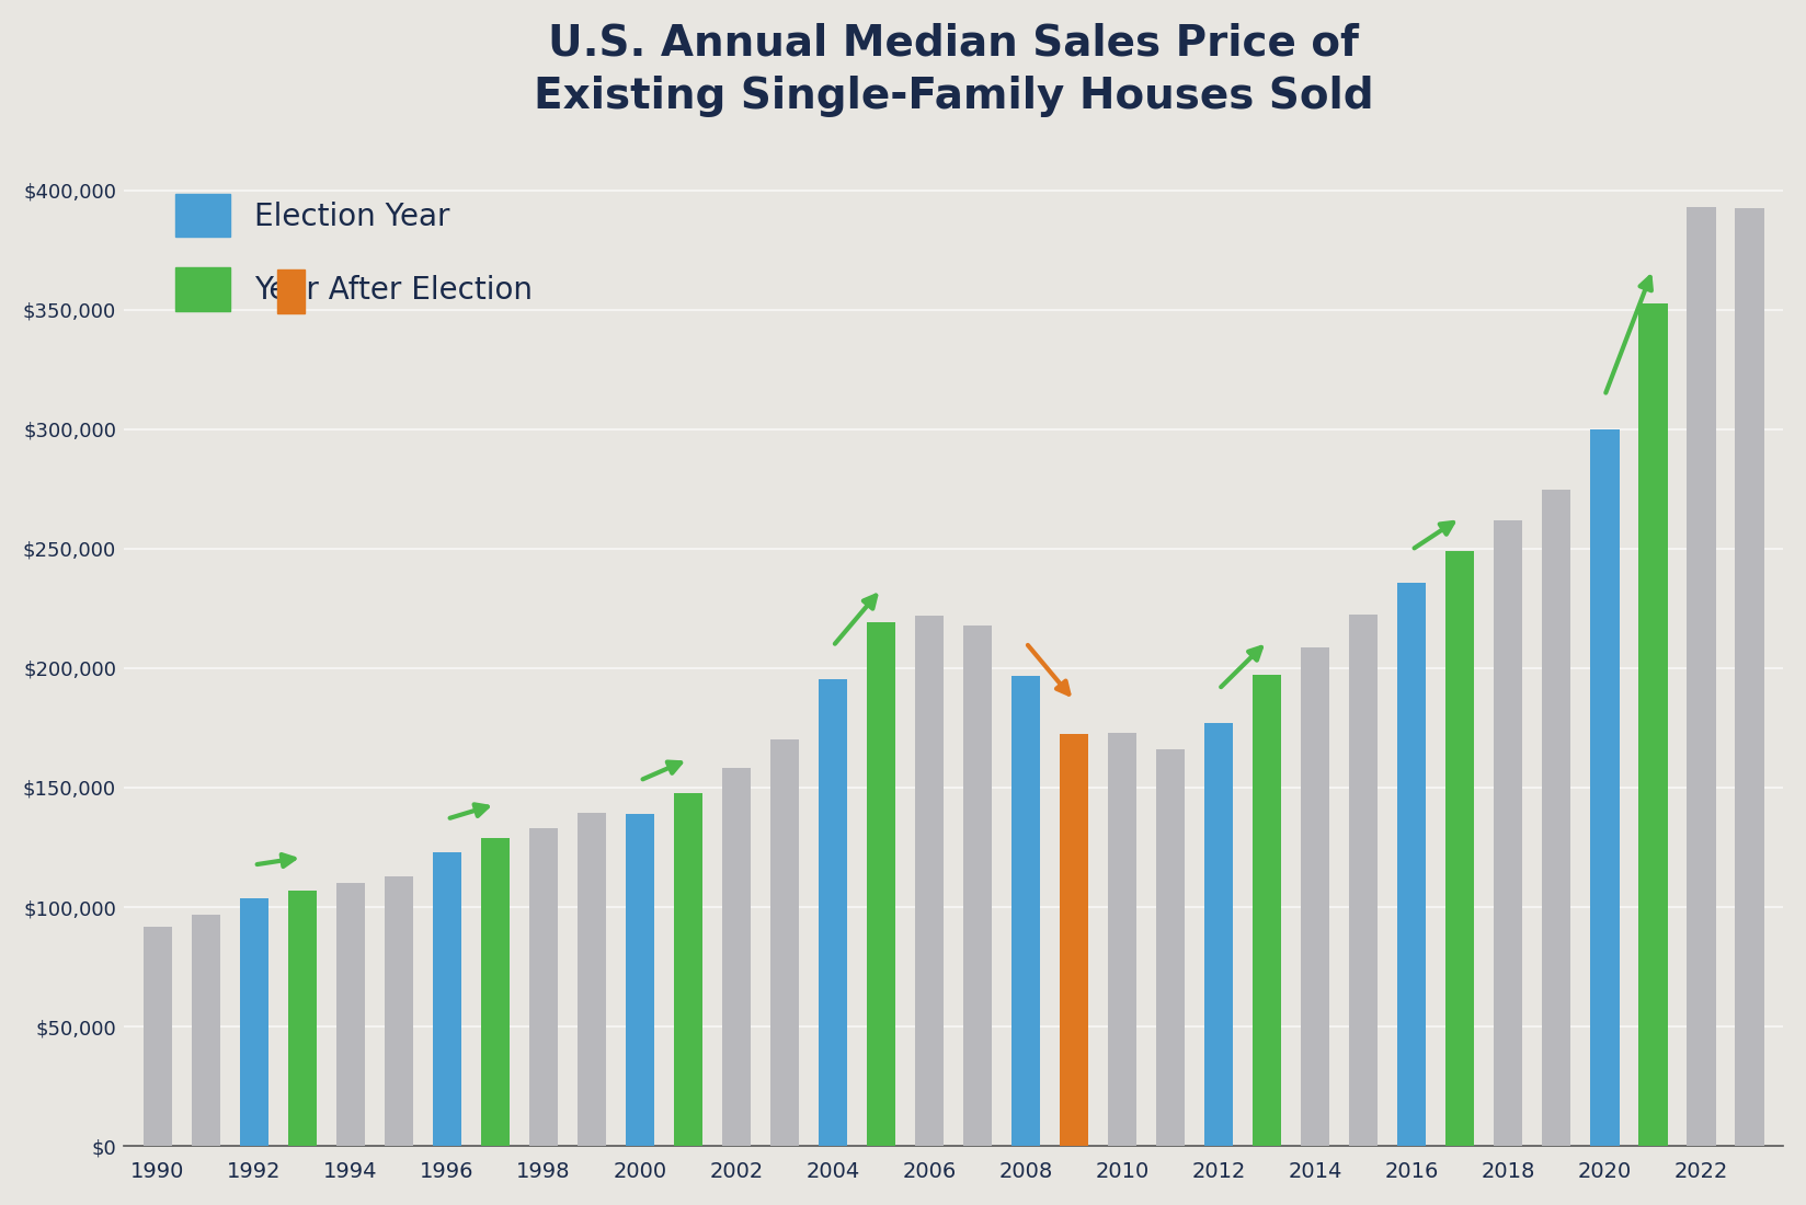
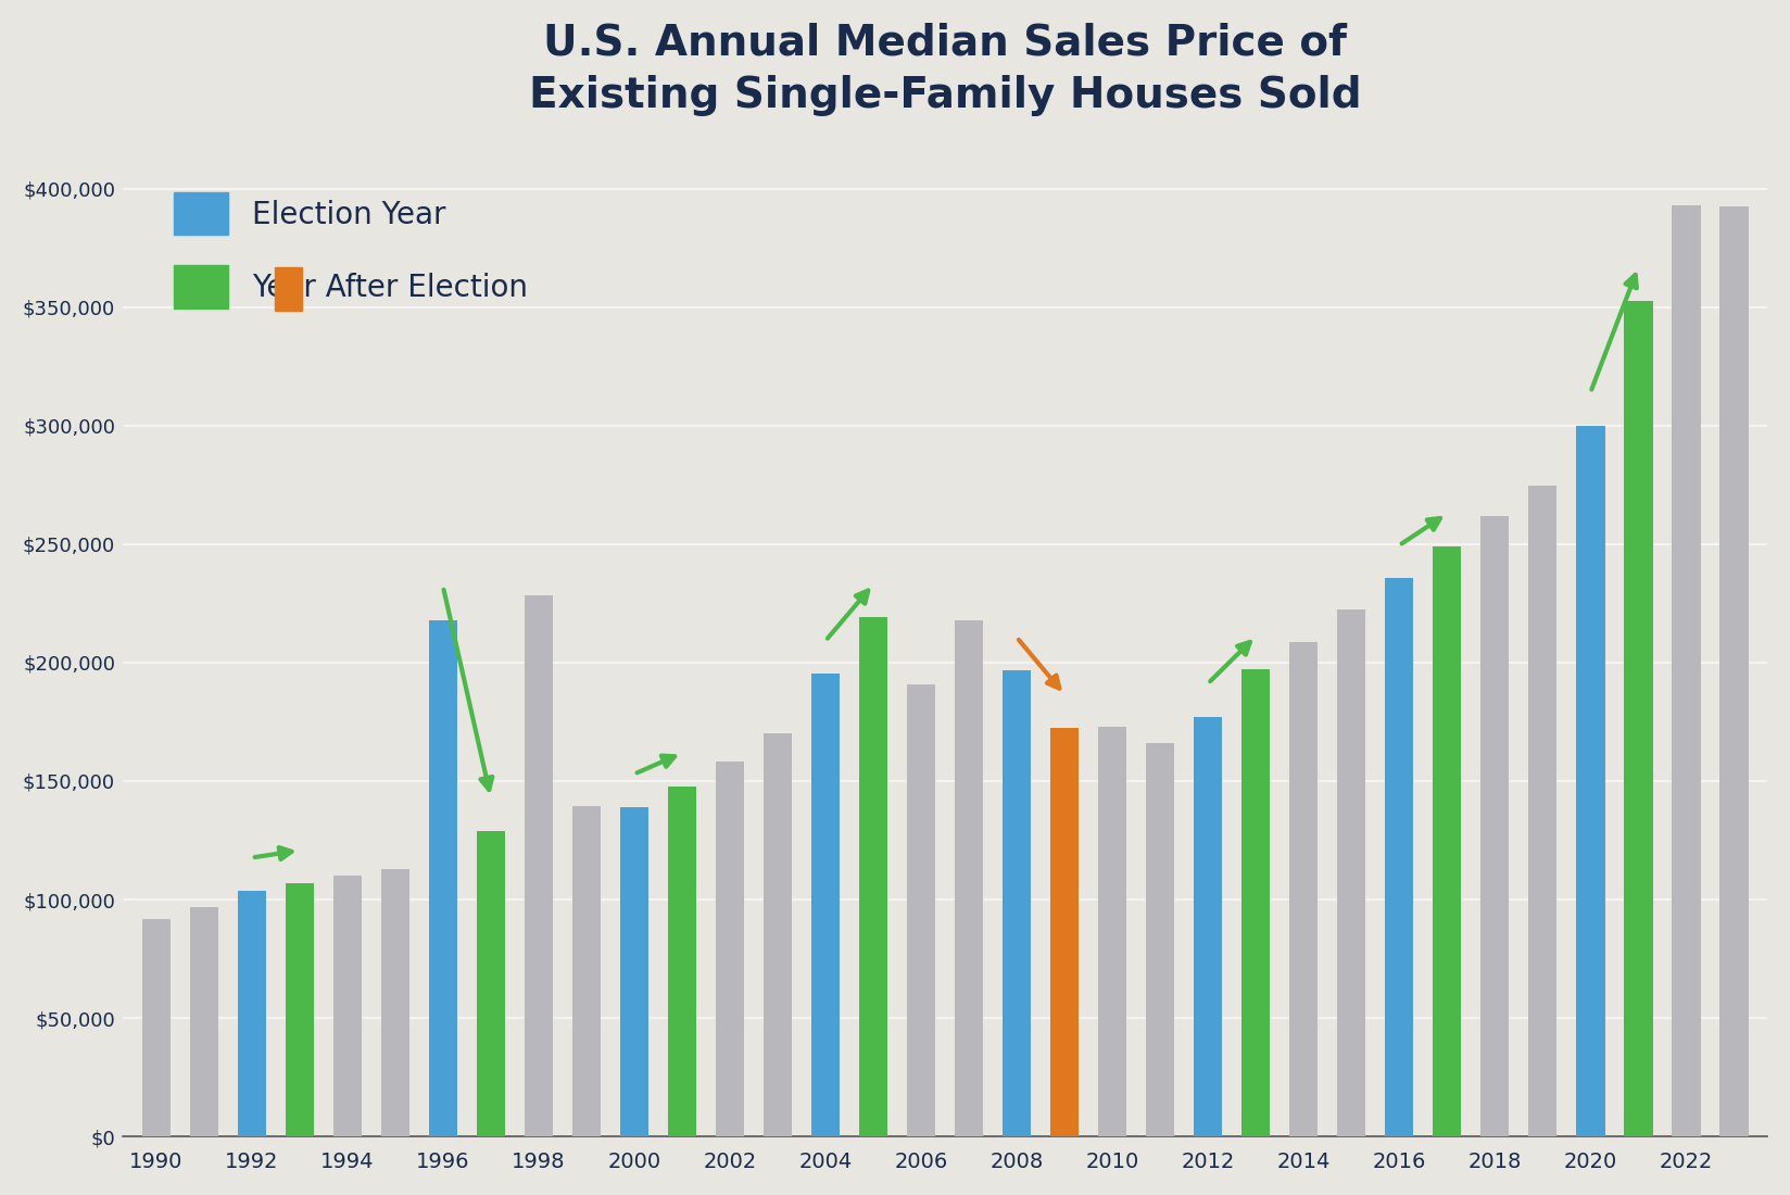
1996: $122,900 -> $218,000
1998: $133,100 -> $228,500
2006: $221,900 -> $191,000
